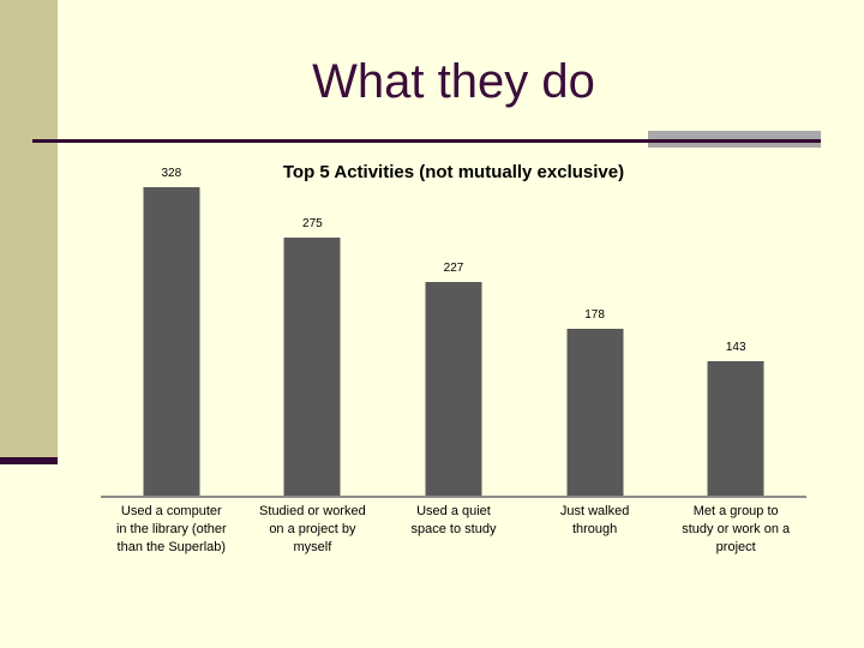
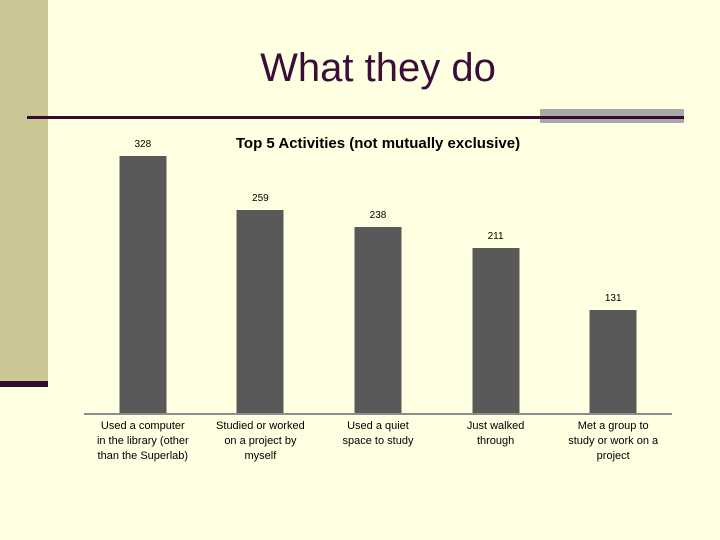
Studied or worked on a project by myself: 275 -> 259
Used a quiet space to study: 227 -> 238
Just walked through: 178 -> 211
Met a group to study or work on a project: 143 -> 131
